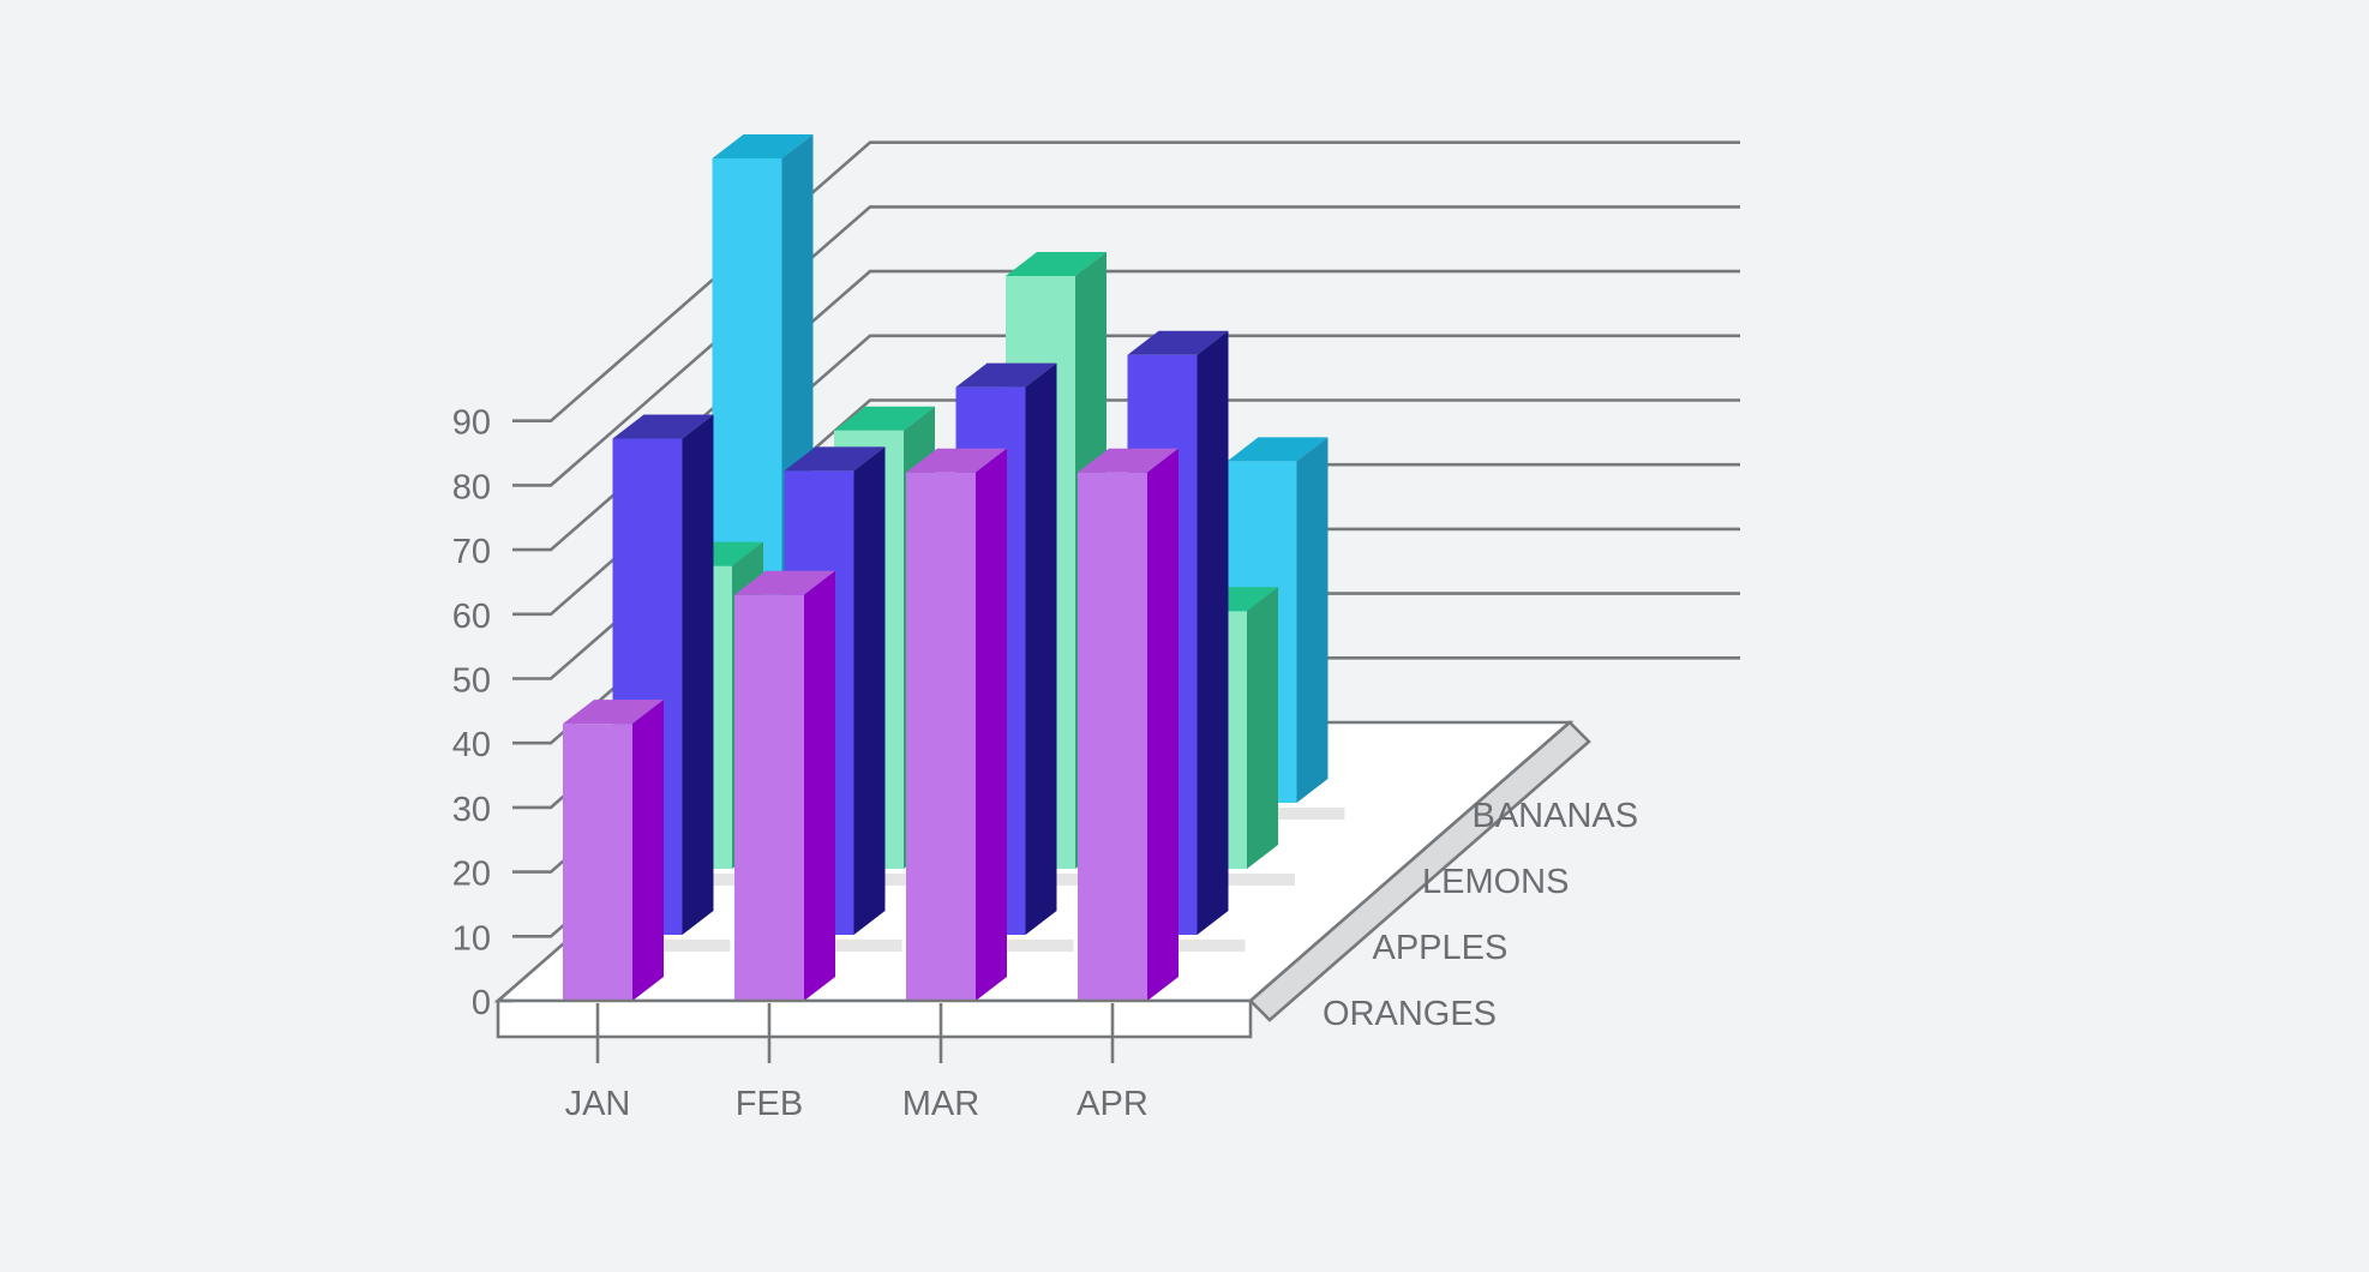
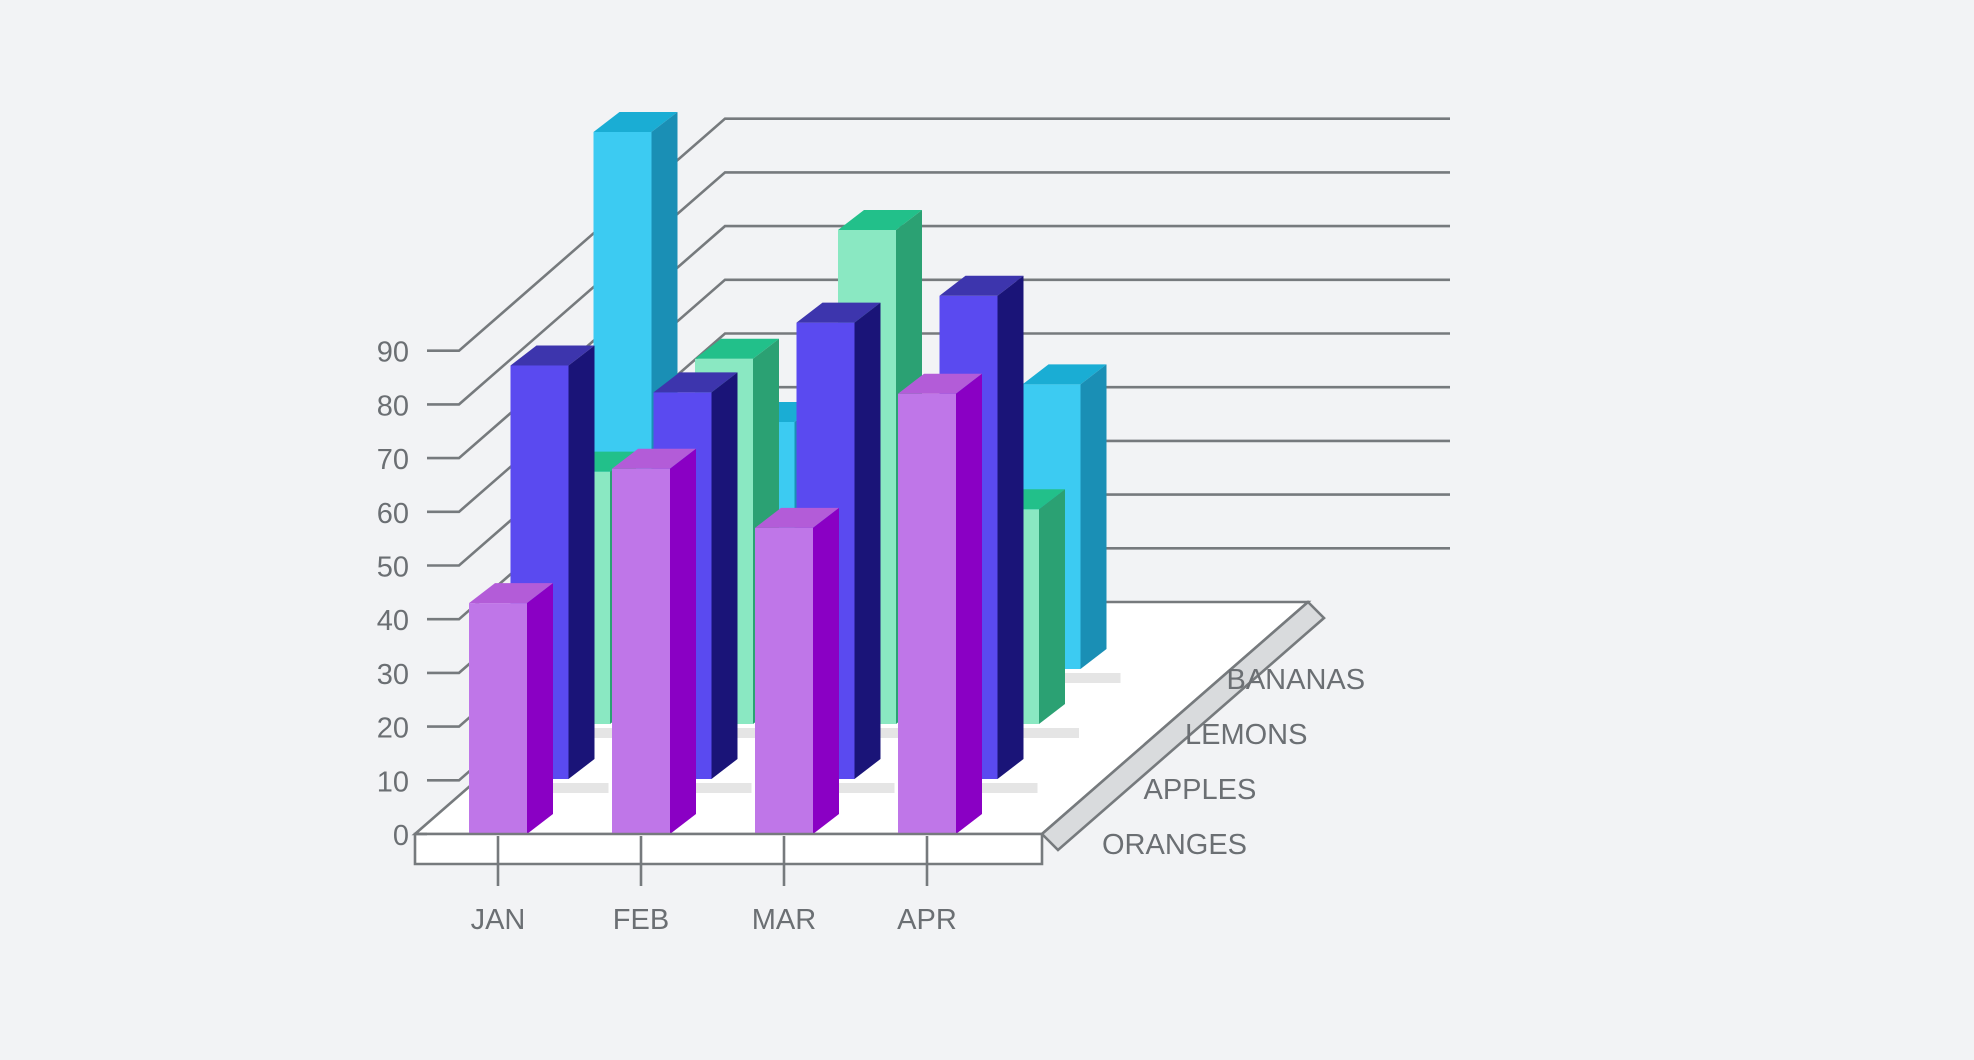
ORANGES/FEB: 63 -> 68
ORANGES/MAR: 82 -> 57
